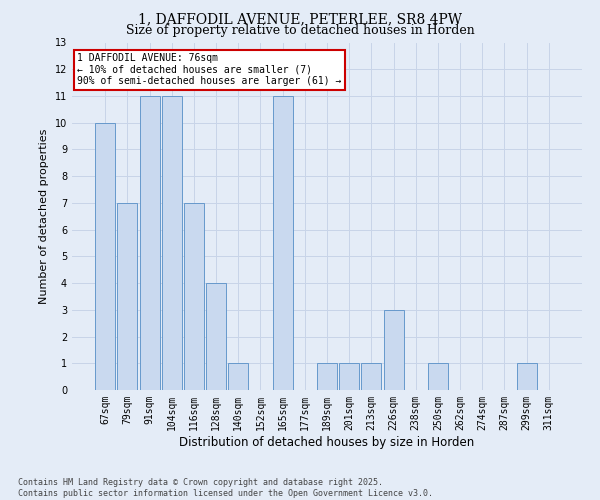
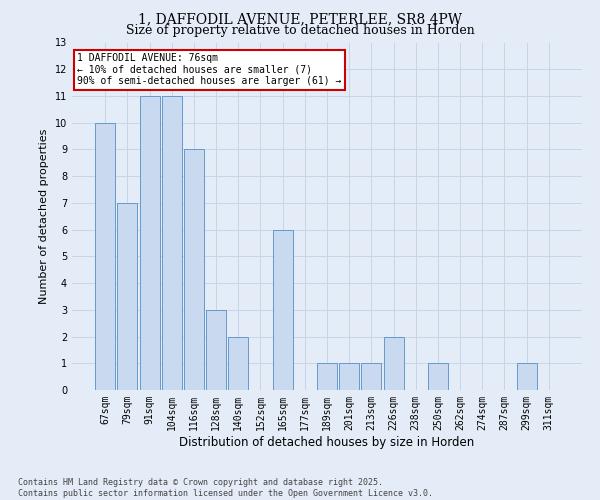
116sqm: 7 -> 9
128sqm: 4 -> 3
140sqm: 1 -> 2
165sqm: 11 -> 6
226sqm: 3 -> 2
